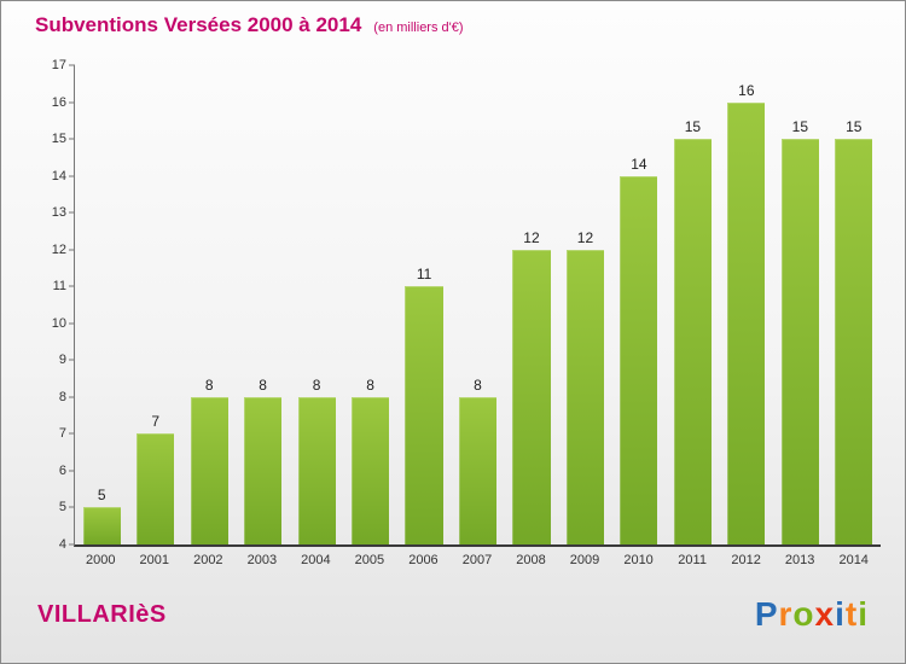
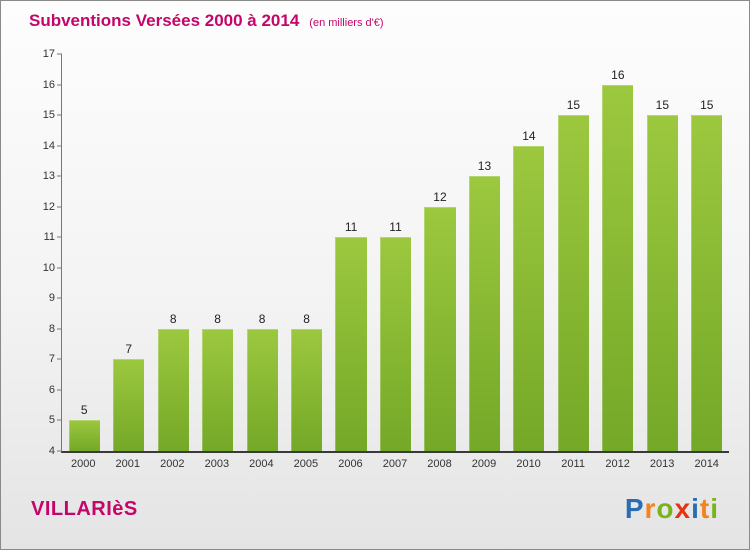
2007: 8 -> 11
2009: 12 -> 13
